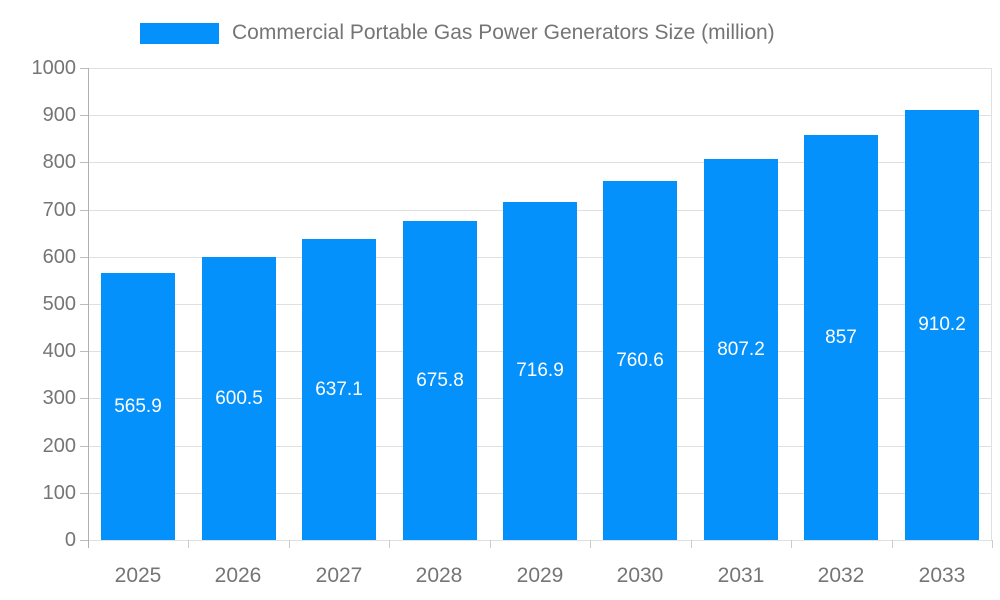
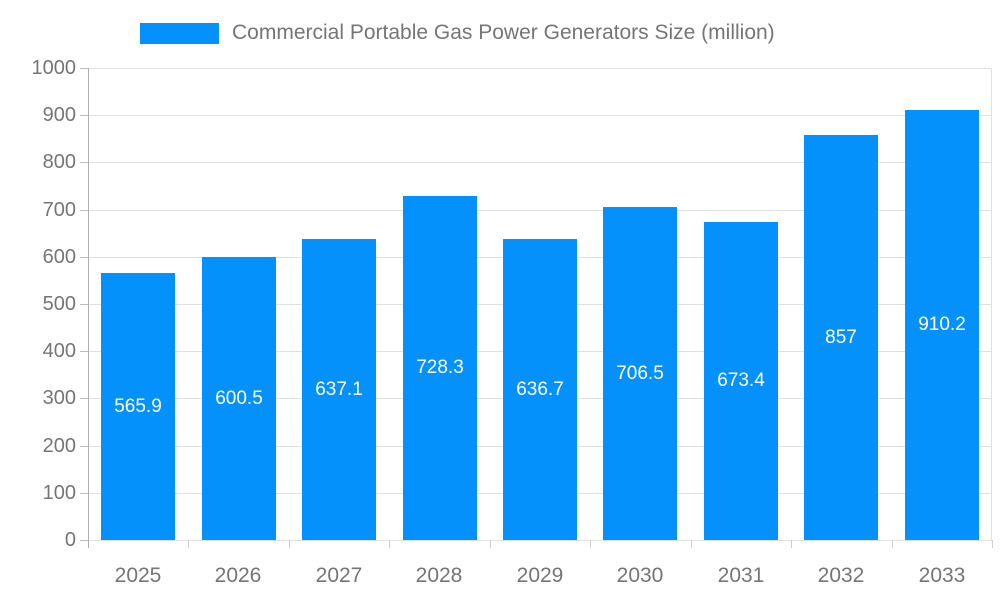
2028: 675.8 -> 728.3
2029: 716.9 -> 636.7
2030: 760.6 -> 706.5
2031: 807.2 -> 673.4
